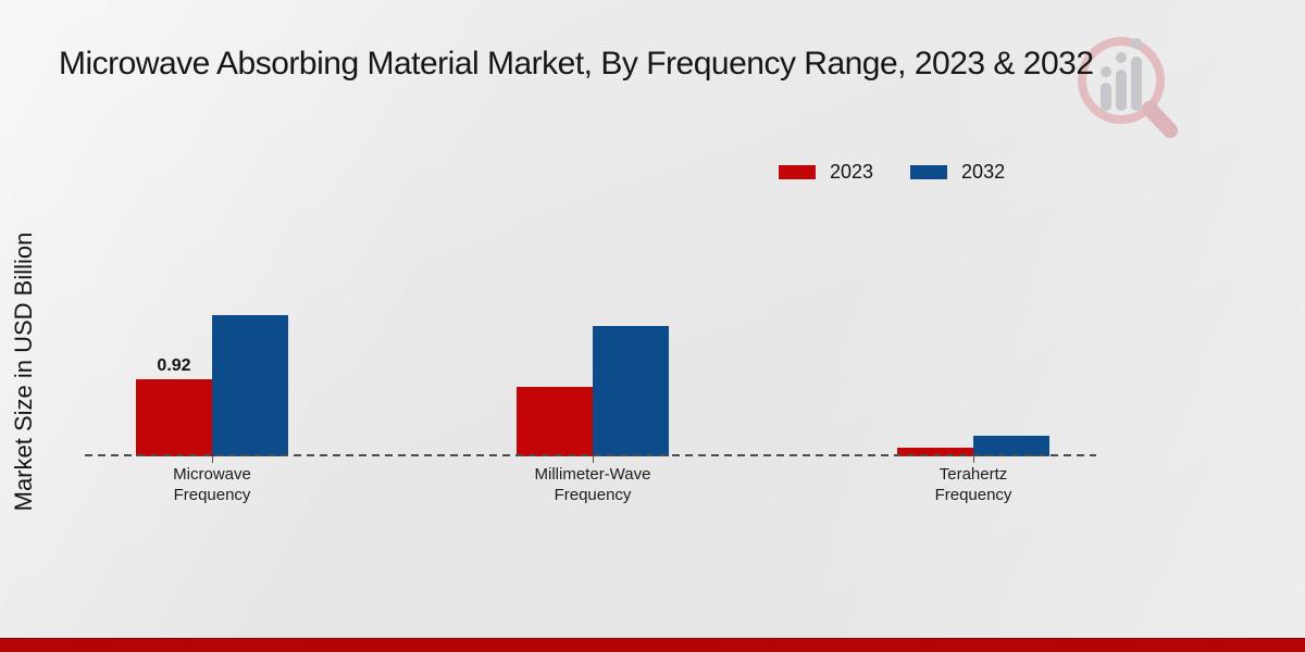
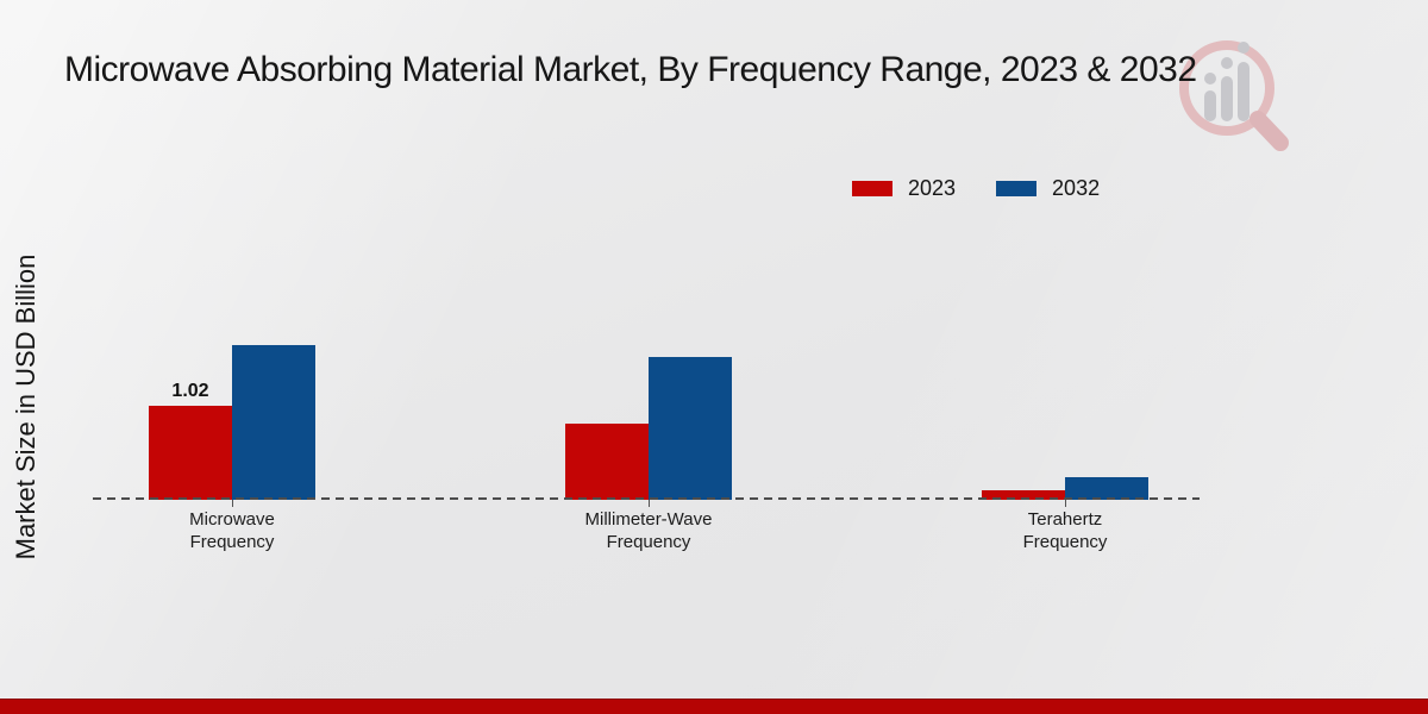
2023/Microwave Frequency: 0.92 -> 1.02
